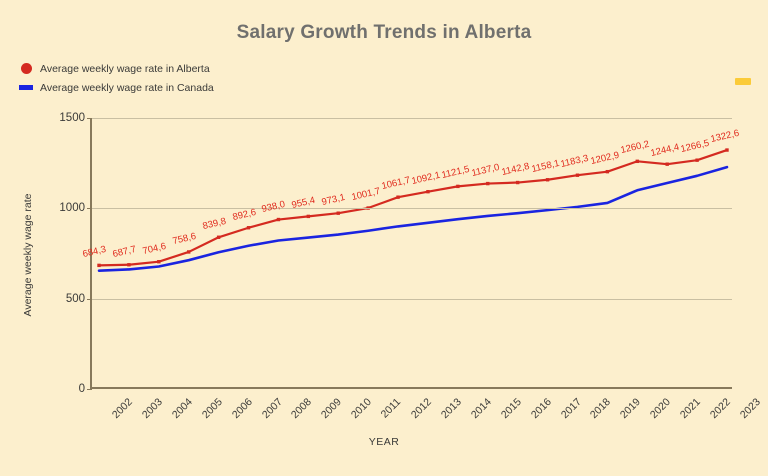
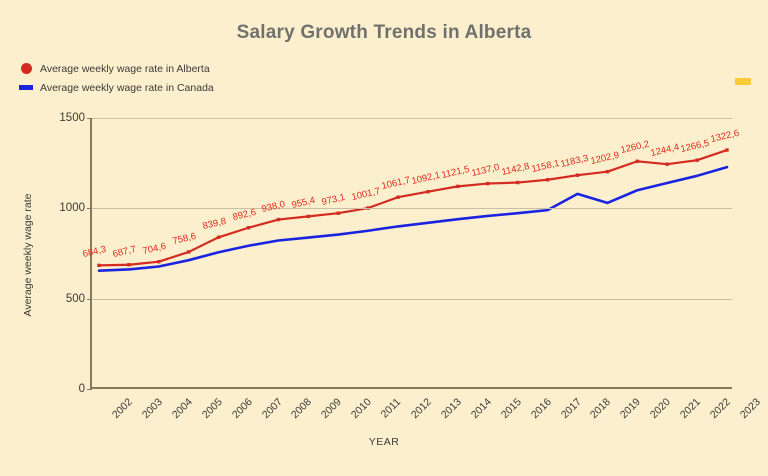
Average weekly wage rate in Canada/2018: 1010 -> 1080
